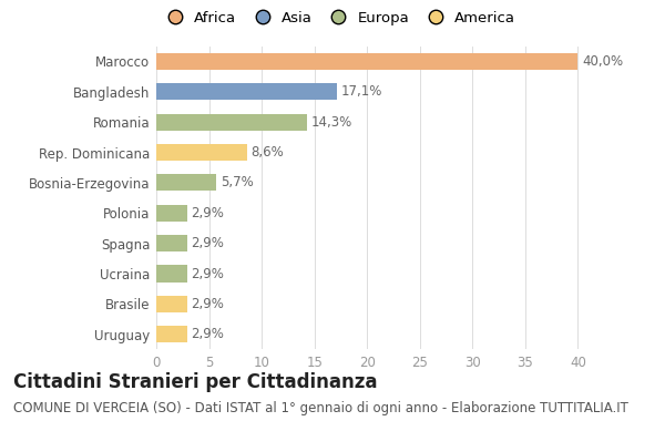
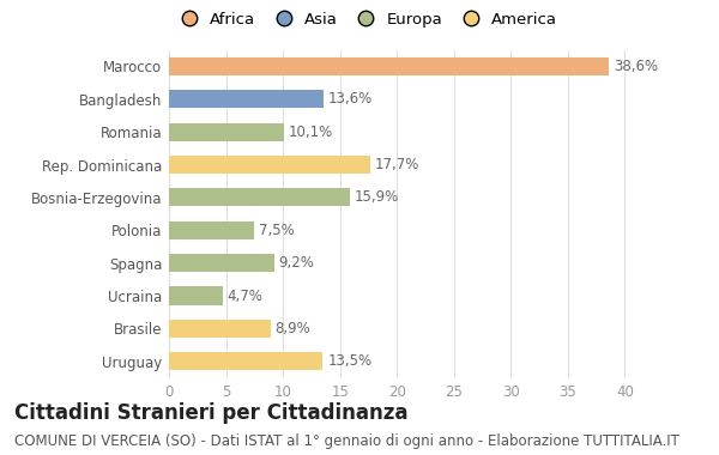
Marocco: 40,0% -> 38,6%
Bangladesh: 17,1% -> 13,6%
Romania: 14,3% -> 10,1%
Rep. Dominicana: 8,6% -> 17,7%
Bosnia-Erzegovina: 5,7% -> 15,9%
Polonia: 2,9% -> 7,5%
Spagna: 2,9% -> 9,2%
Ucraina: 2,9% -> 4,7%
Brasile: 2,9% -> 8,9%
Uruguay: 2,9% -> 13,5%
